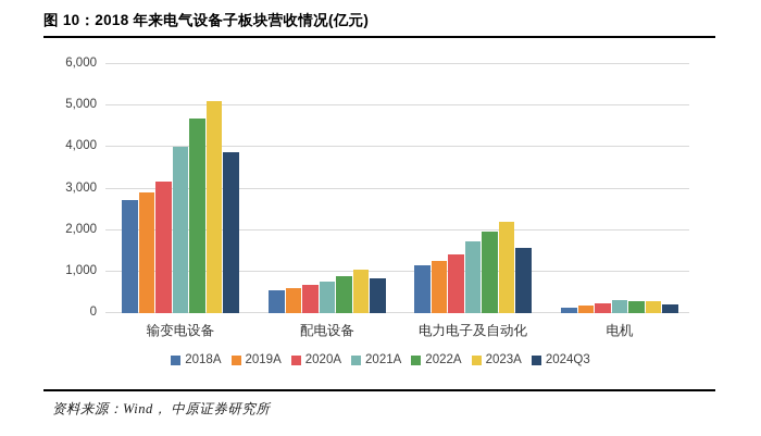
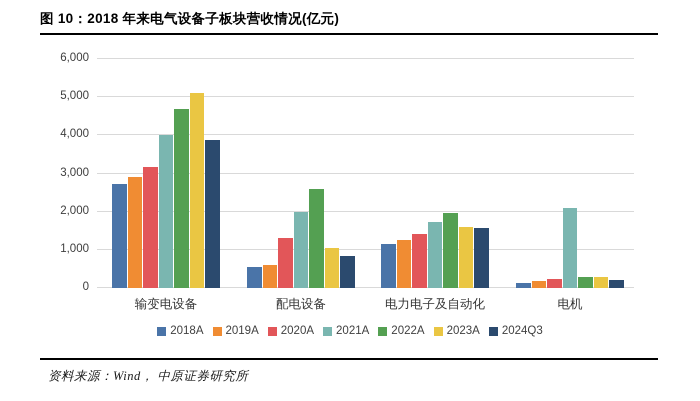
2020A/配电设备: 700 -> 1300
2021A/配电设备: 800 -> 2000
2022A/配电设备: 900 -> 2600
2023A/电力电子及自动化: 2200 -> 1600
2021A/电机: 300 -> 2100
